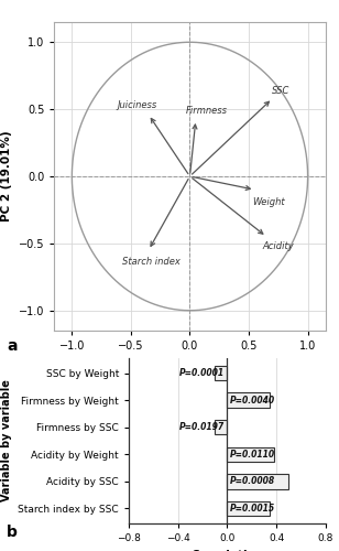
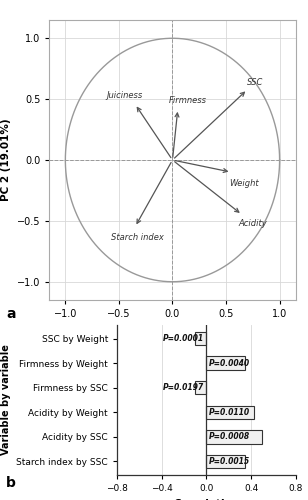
Acidity by Weight: 0.38 -> 0.43
